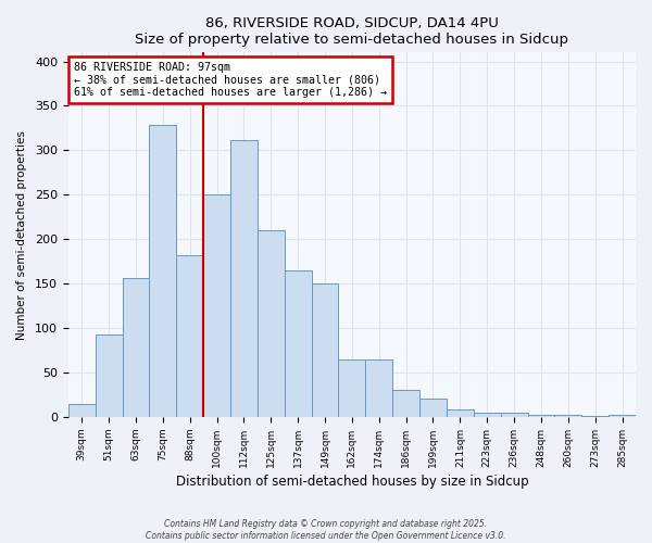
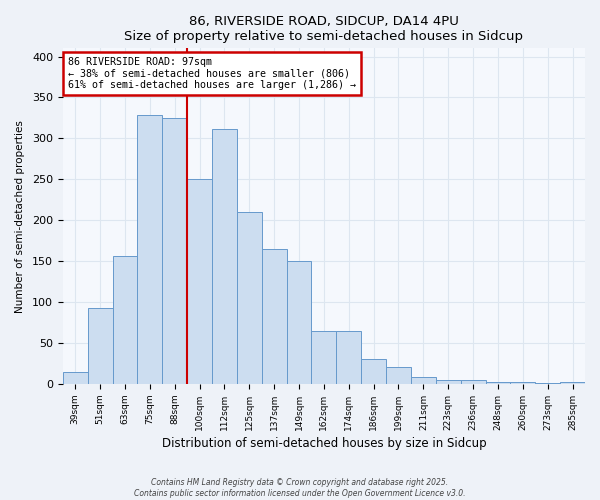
88sqm: 182 -> 325
